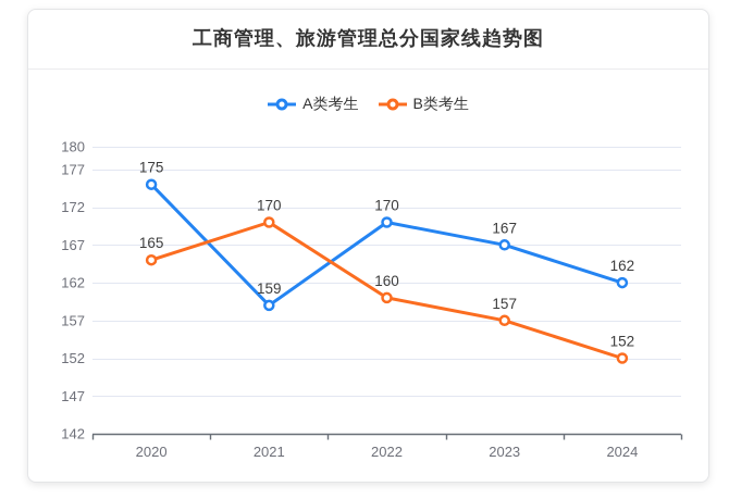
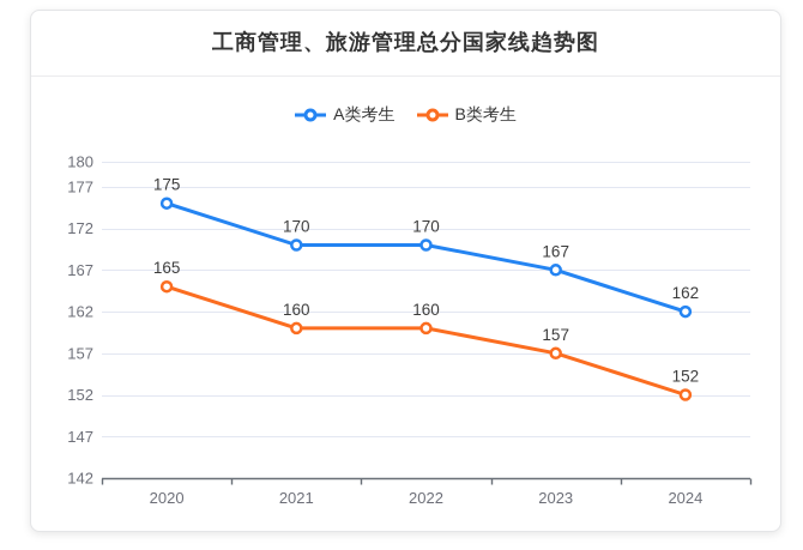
A类考生/2021: 159 -> 170
B类考生/2021: 170 -> 160
